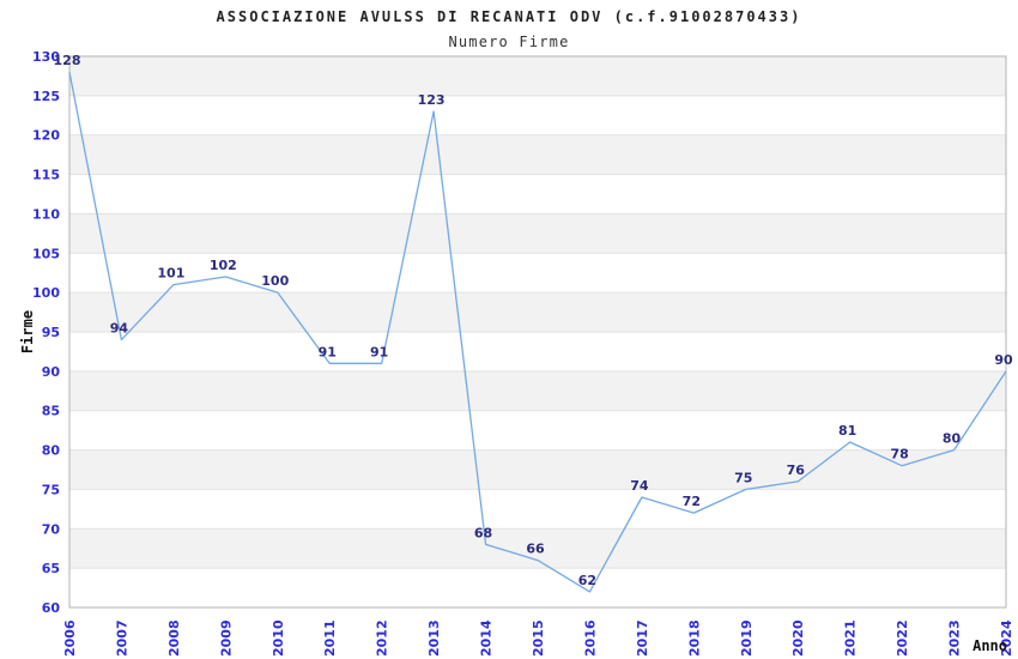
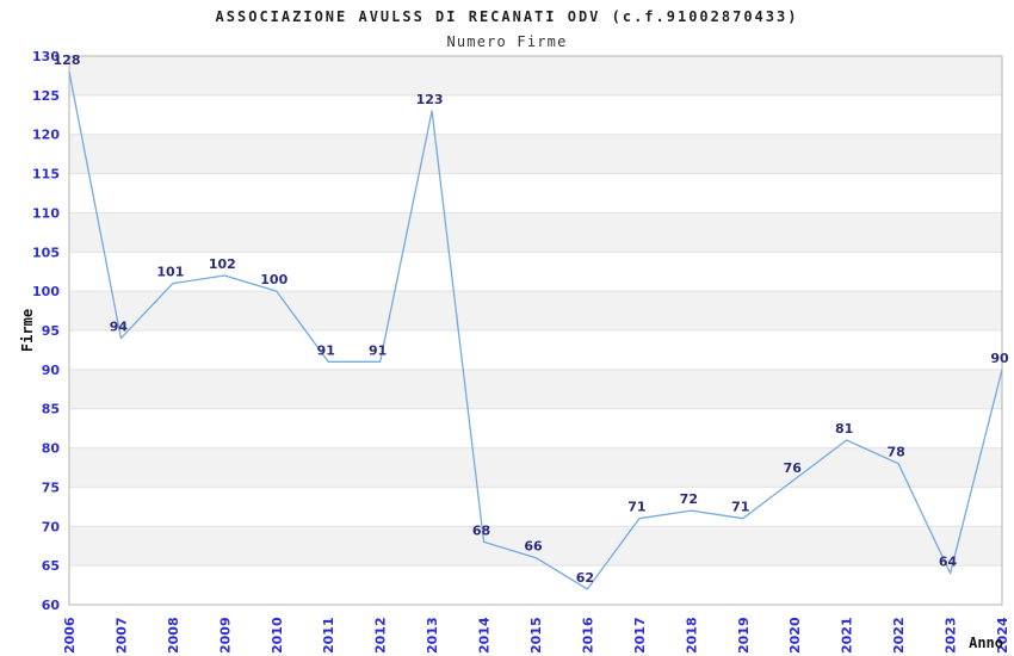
2017: 74 -> 71
2019: 75 -> 71
2023: 80 -> 64
